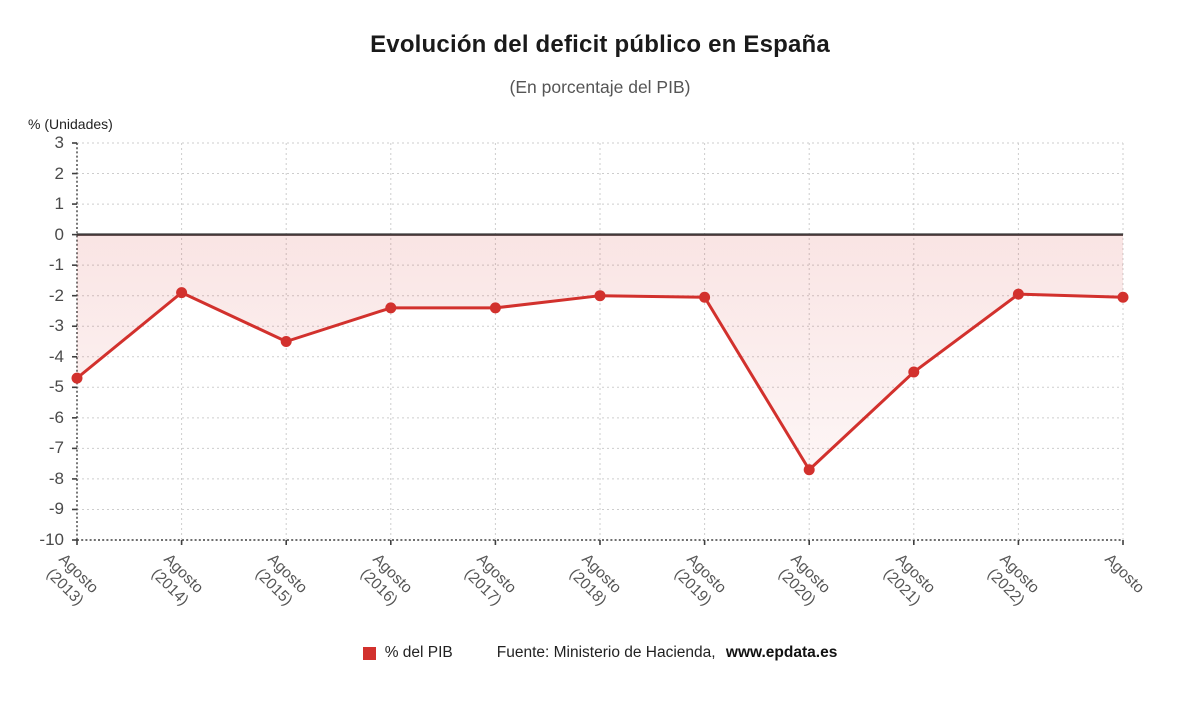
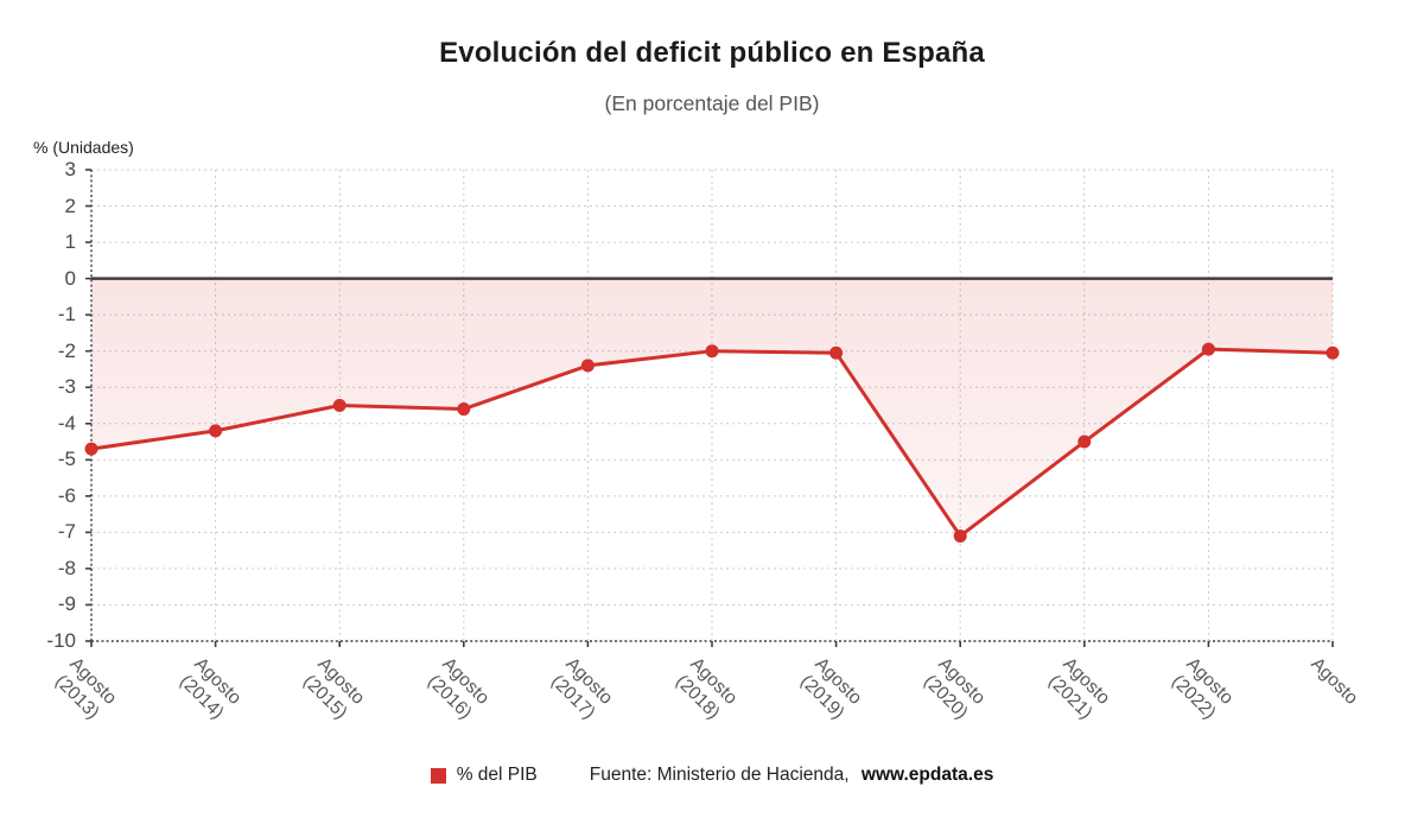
Agosto (2014): -1.9 -> -4.2
Agosto (2016): -2.4 -> -3.6
Agosto (2020): -7.7 -> -7.1
